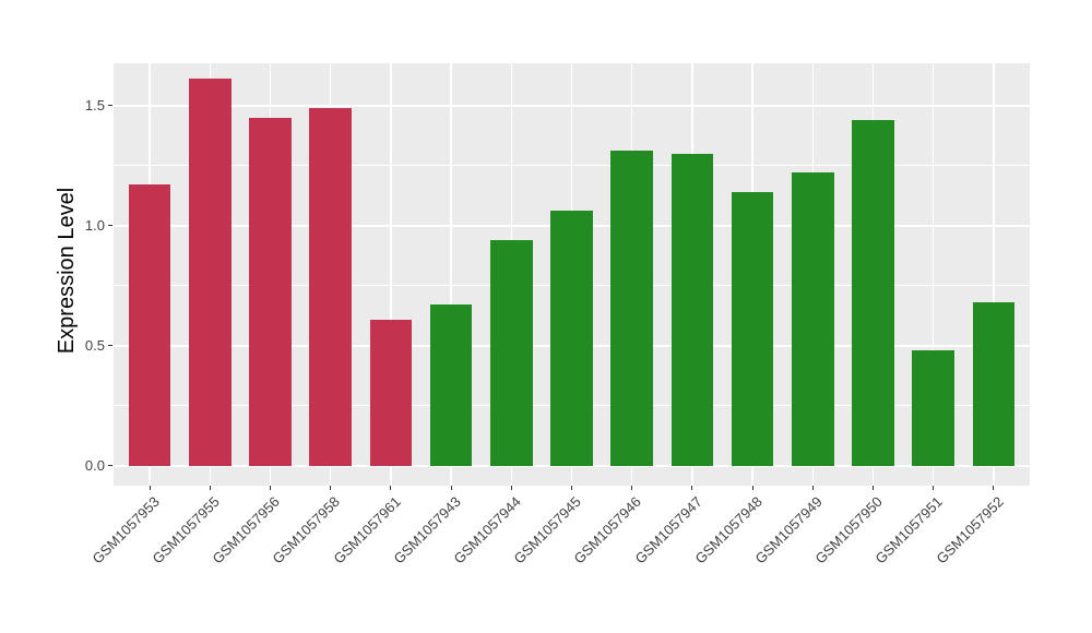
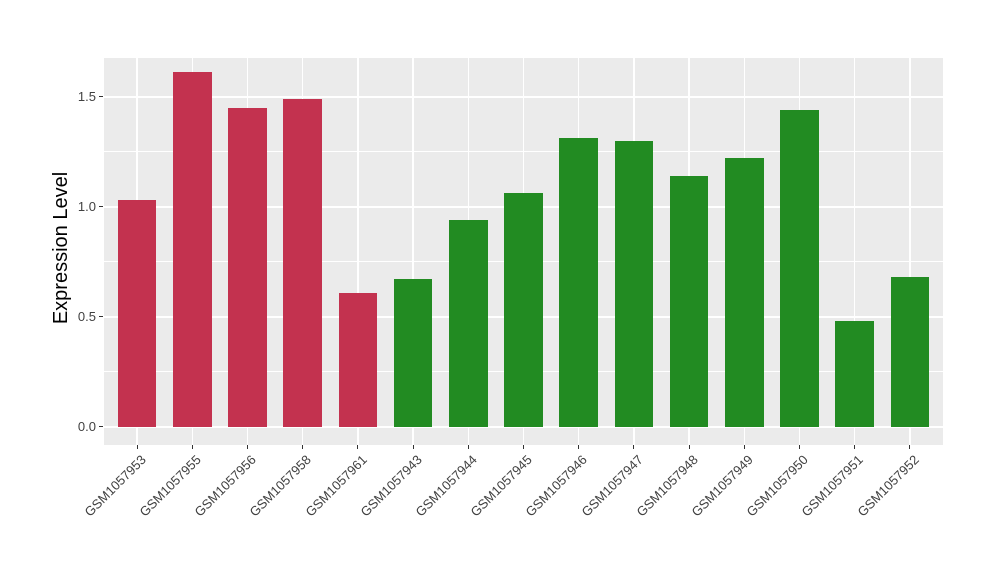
GSM1057953: 1.17 -> 1.03
